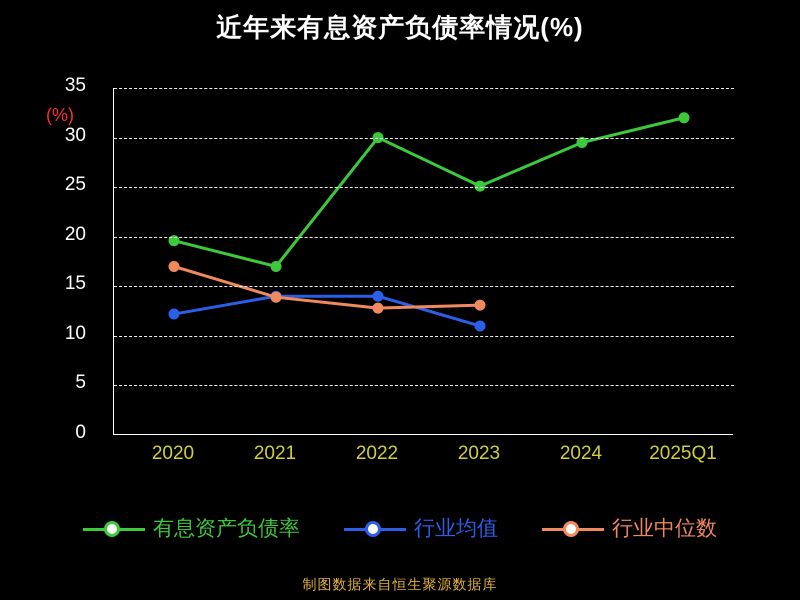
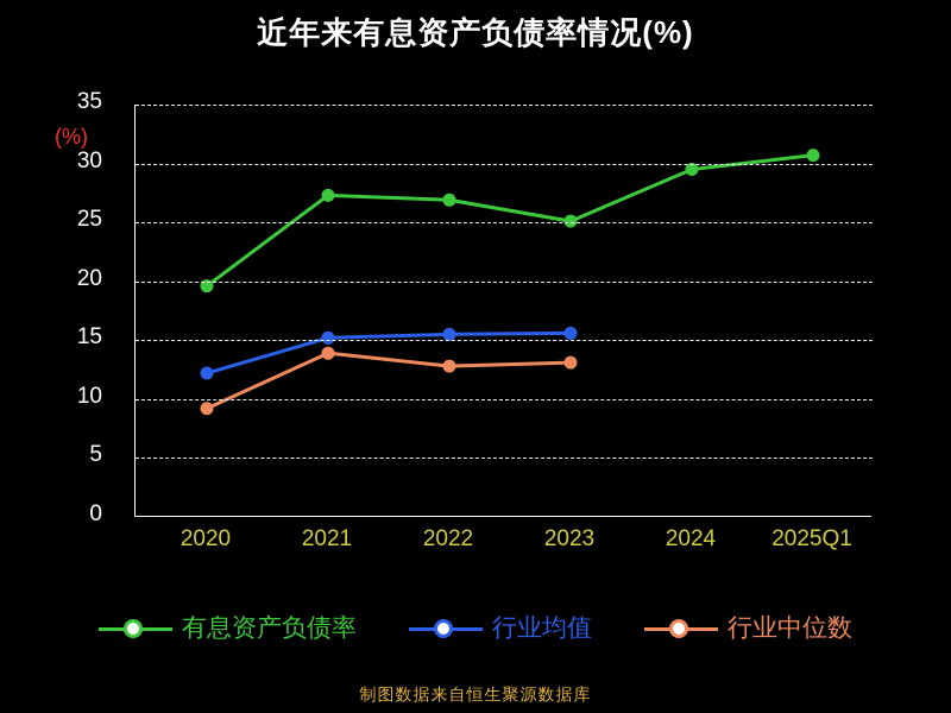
行业中位数/2020: 17 -> 9
有息资产负债率/2021: 17 -> 27
行业均值/2021: 14 -> 15
有息资产负债率/2022: 30 -> 27
行业均值/2022: 14 -> 16
行业均值/2023: 11 -> 16
有息资产负债率/2025Q1: 32 -> 31
